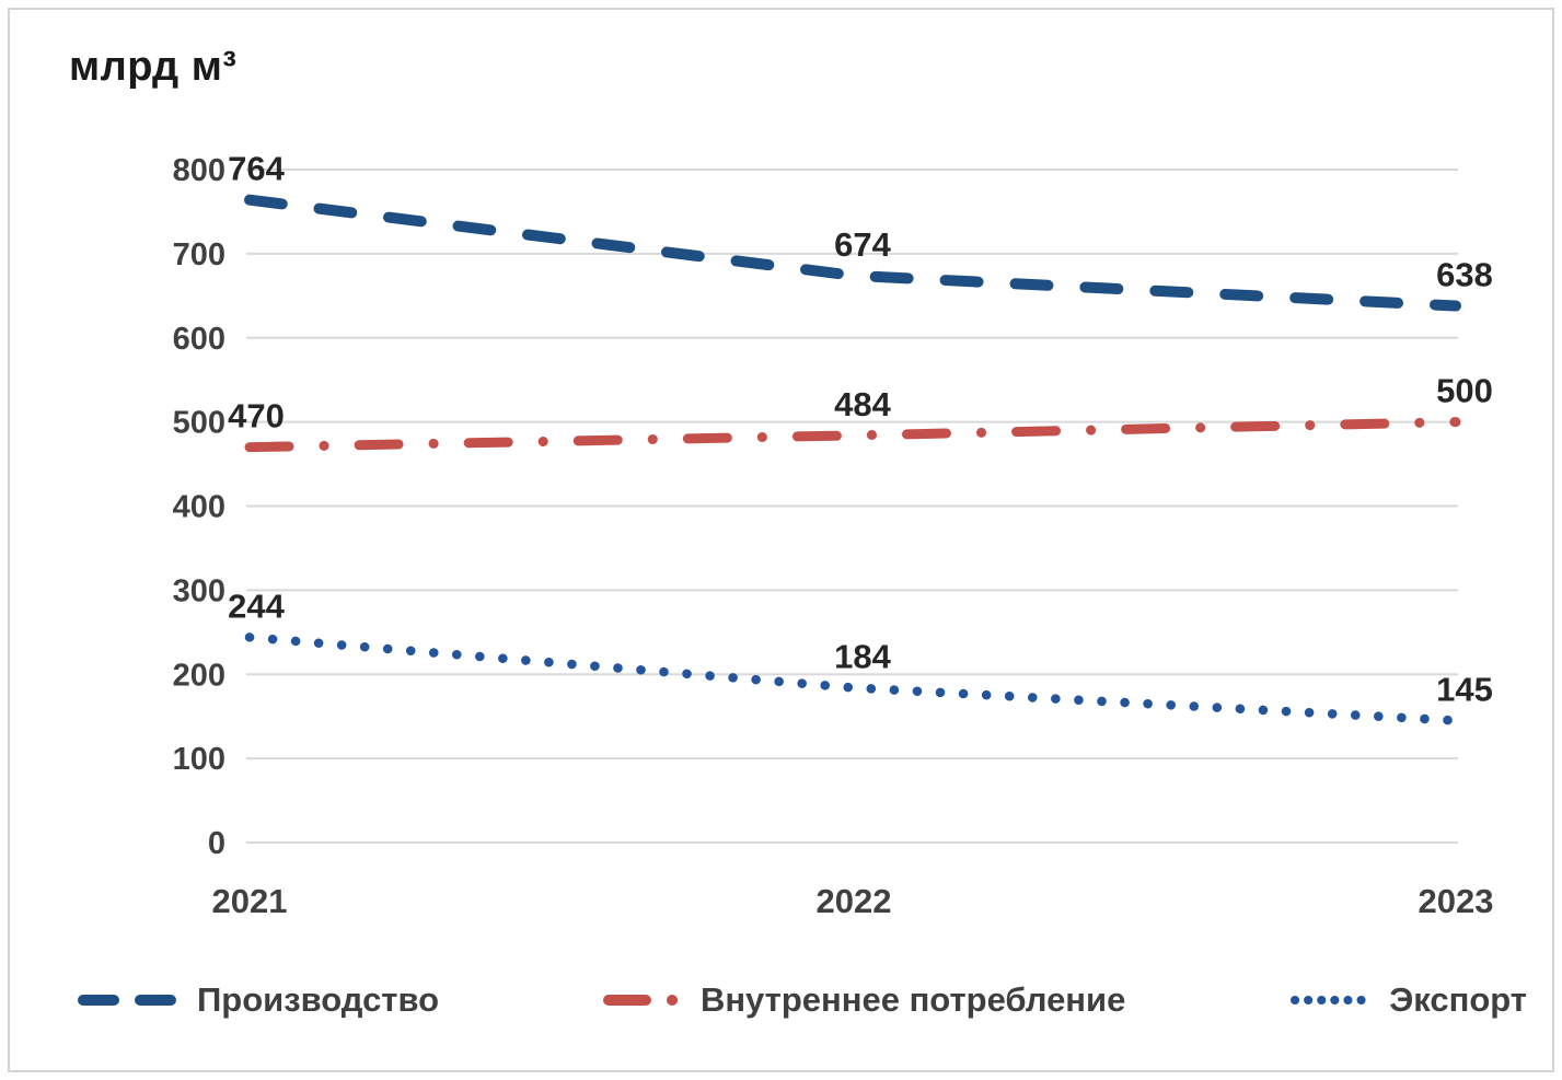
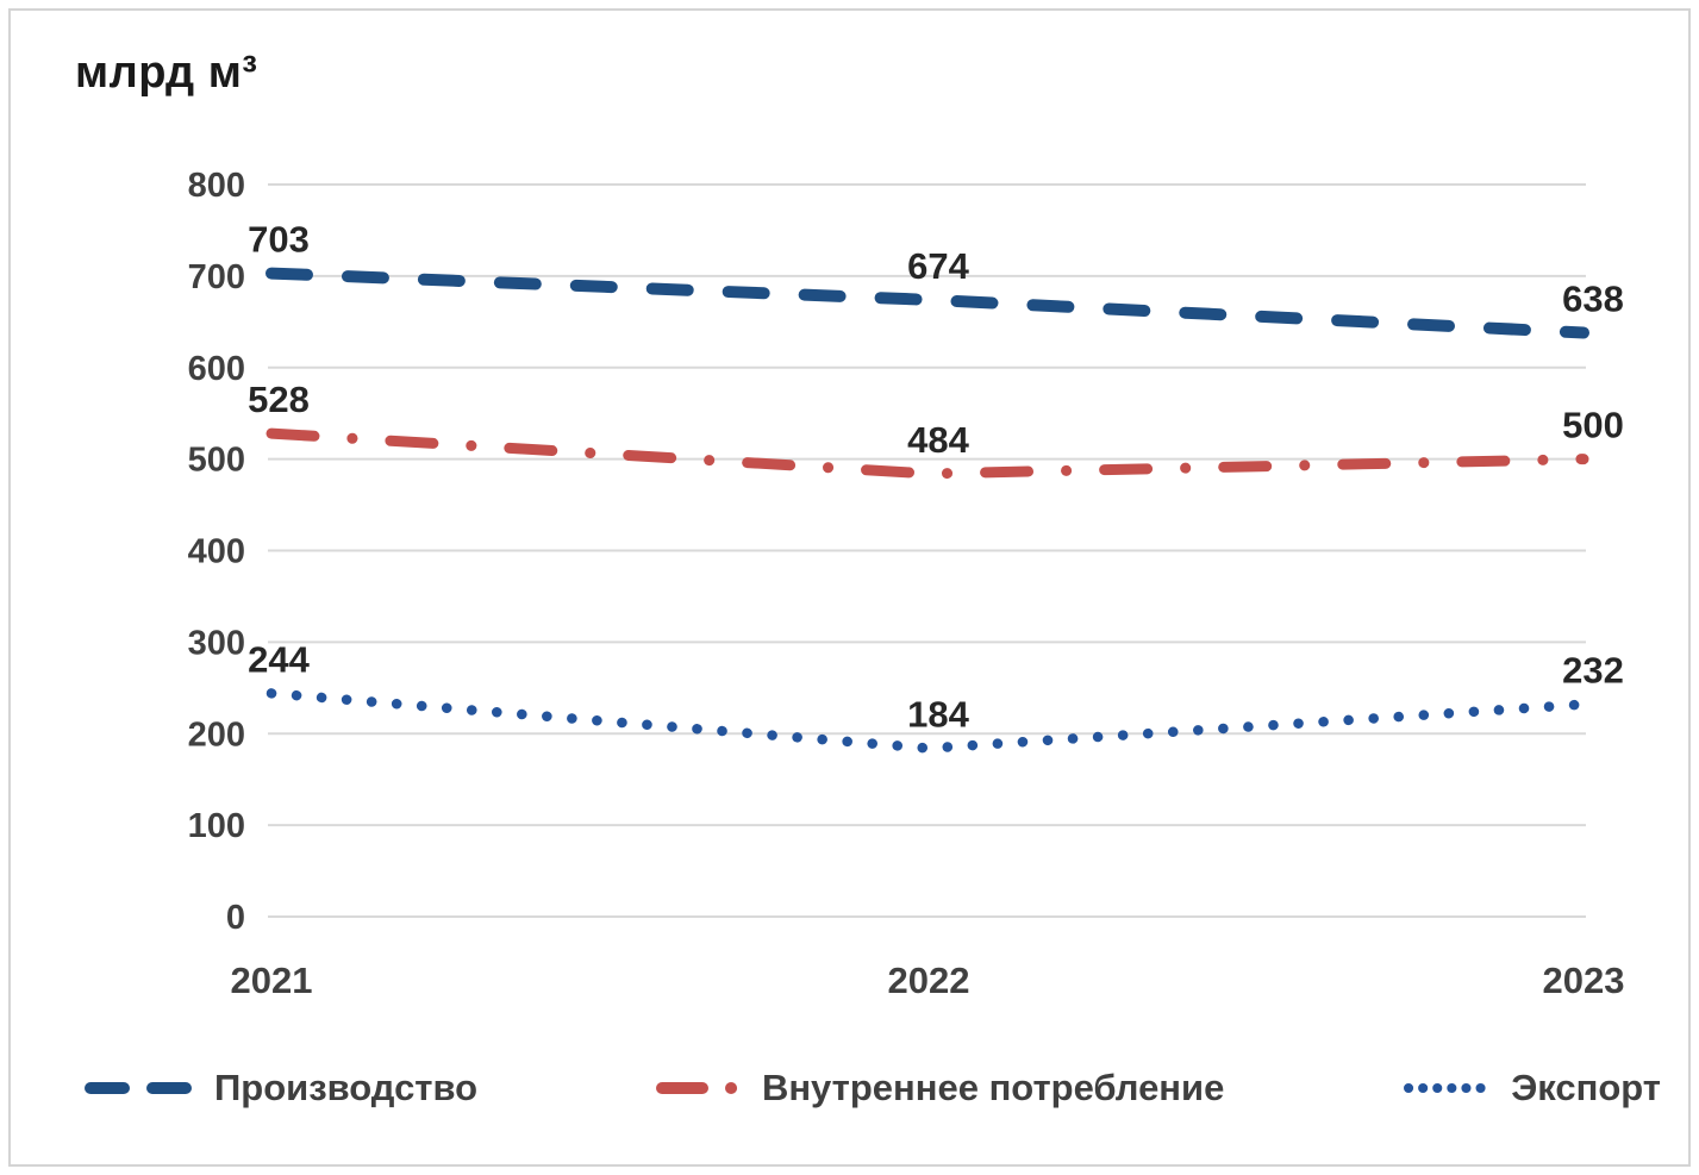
Производство/2021: 764 -> 703
Внутреннее потребление/2021: 470 -> 528
Экспорт/2023: 145 -> 232
